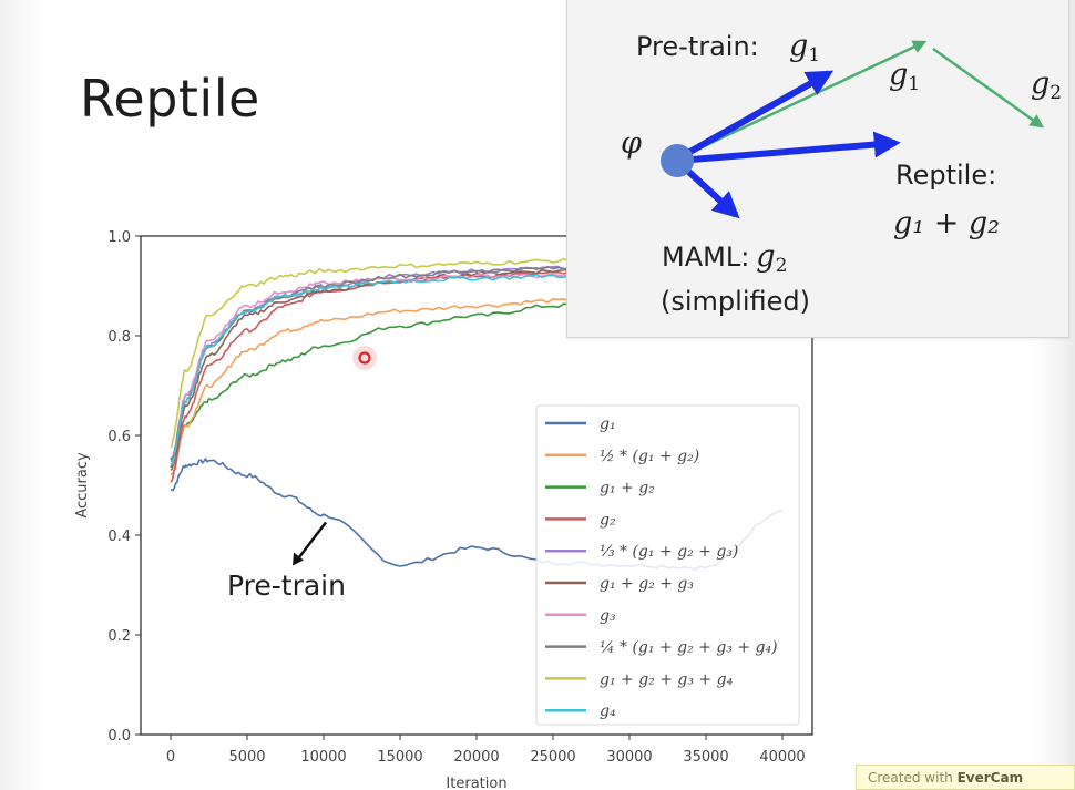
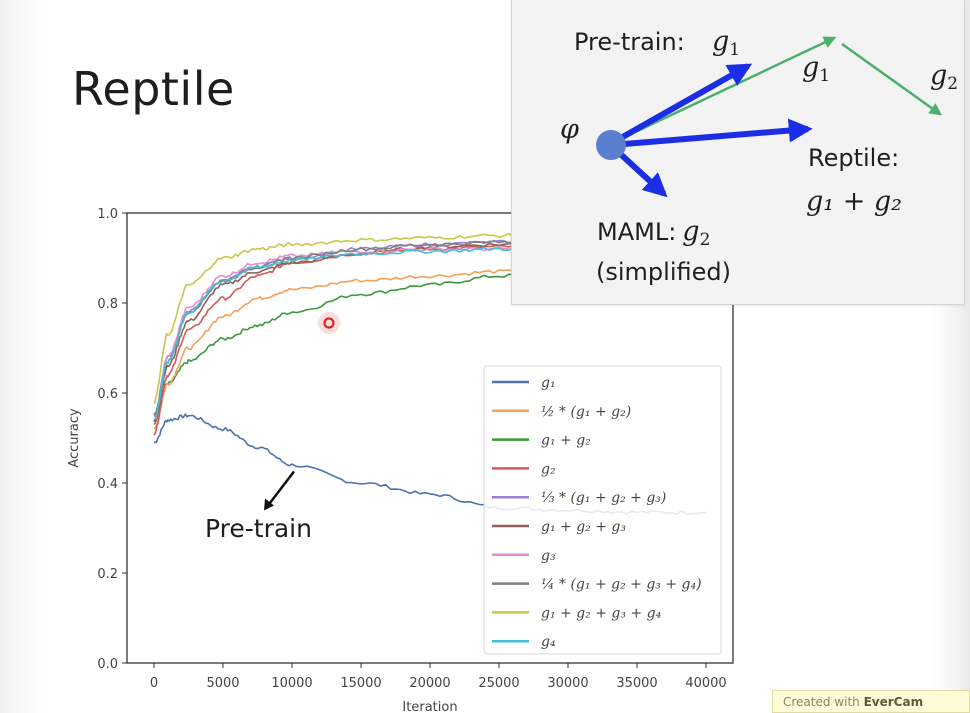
g₁/15000: 0.34 -> 0.40
g₁/40000: 0.45 -> 0.34
